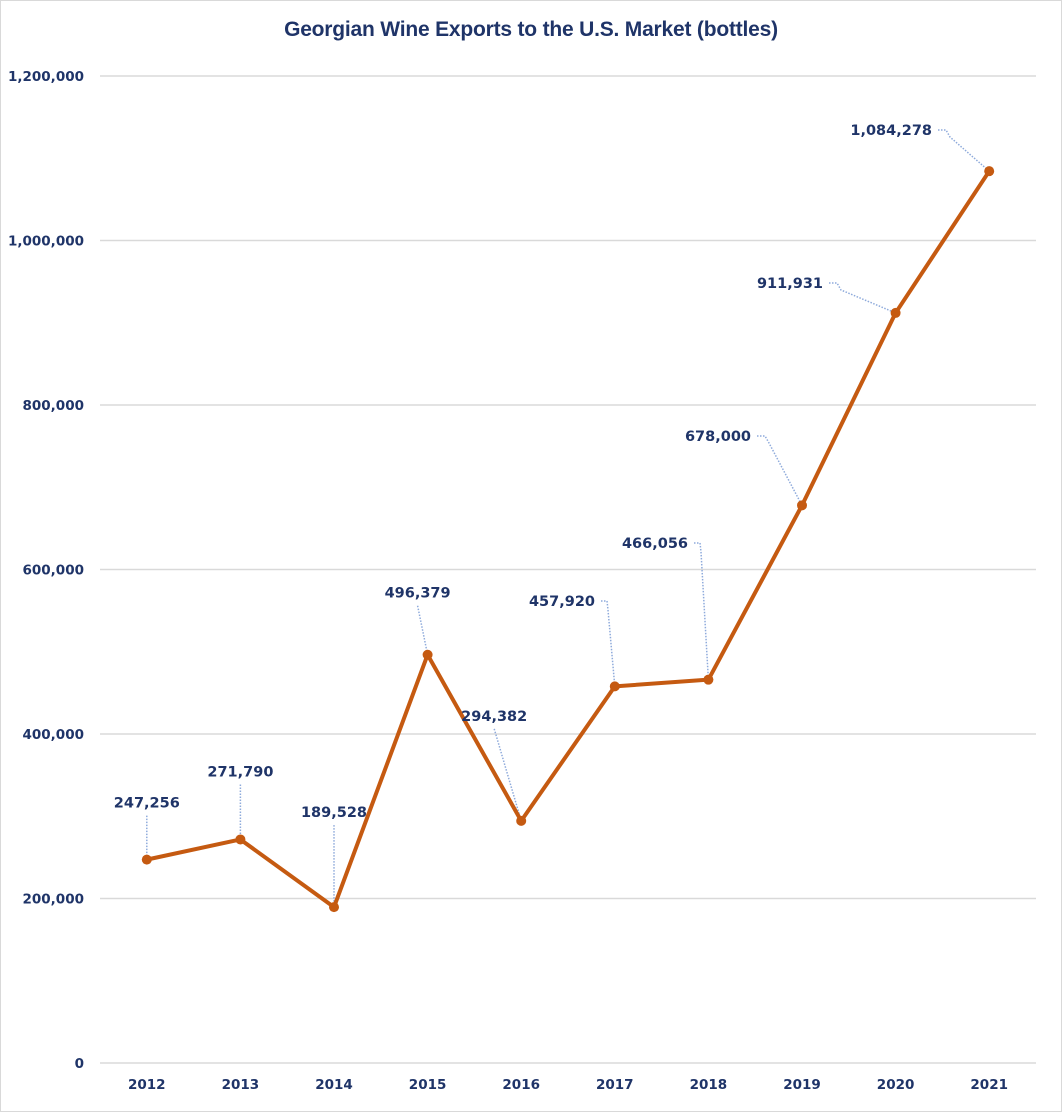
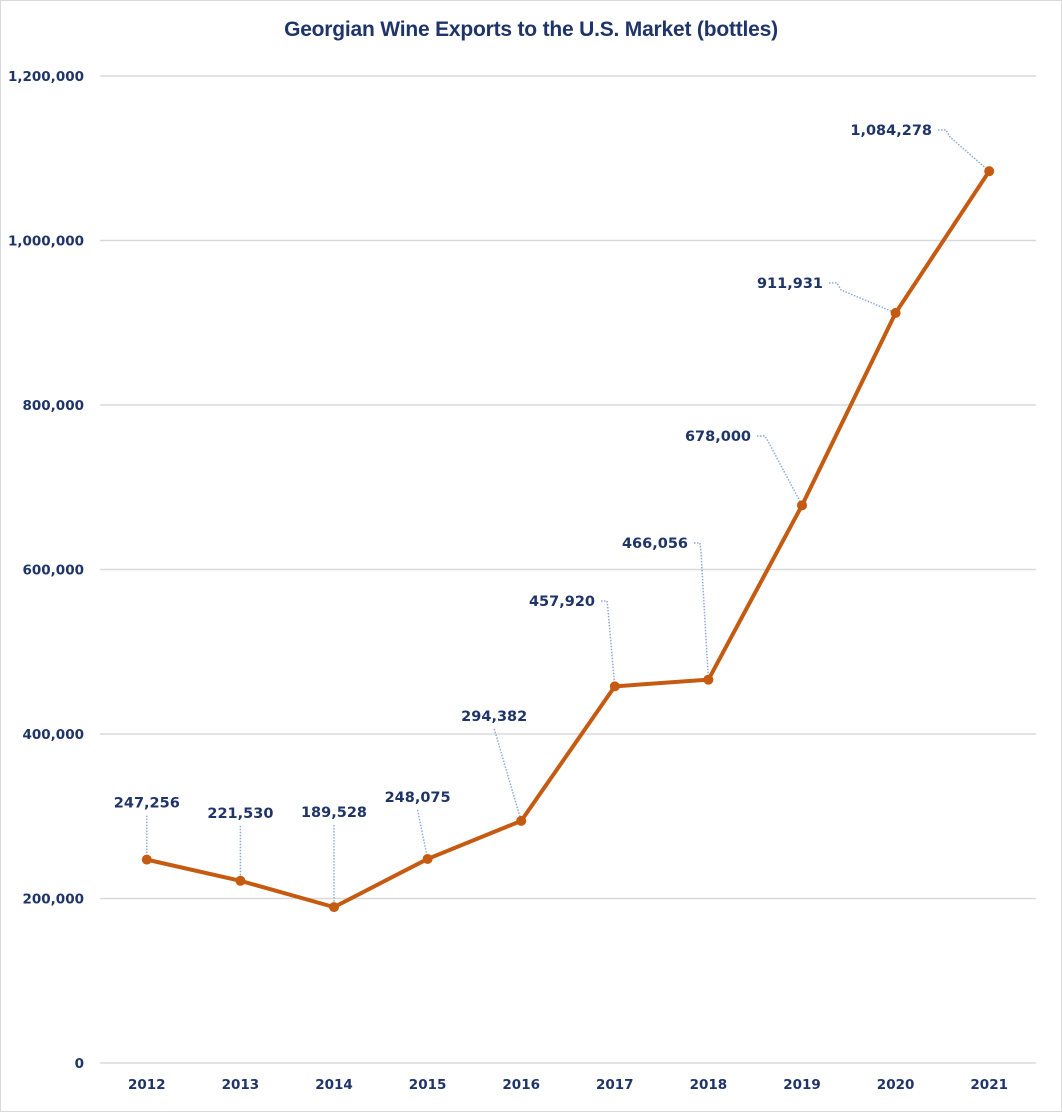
2013: 271,790 -> 221,530
2015: 496,379 -> 248,075
